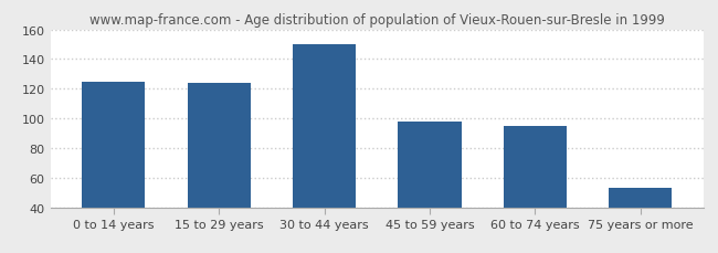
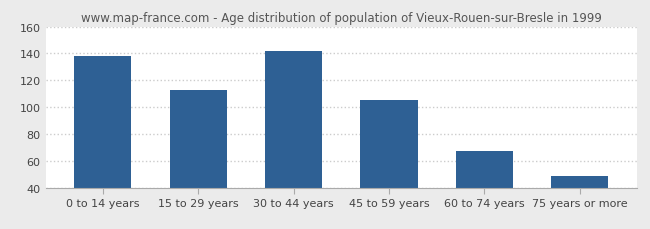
0 to 14 years: 125 -> 138
15 to 29 years: 124 -> 113
30 to 44 years: 150 -> 142
45 to 59 years: 98 -> 105
60 to 74 years: 95 -> 67
75 years or more: 53 -> 49
